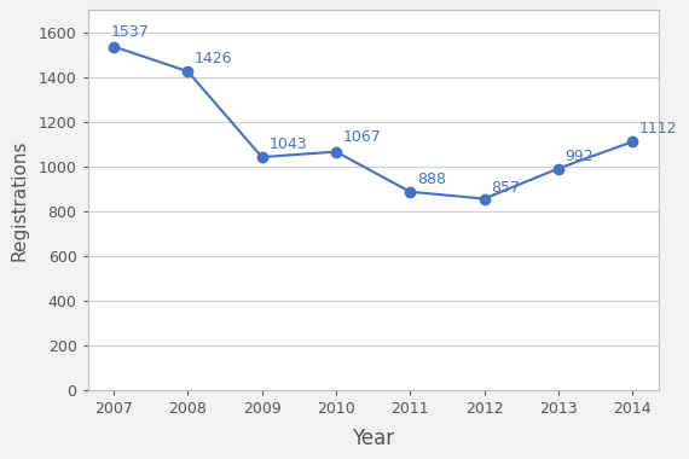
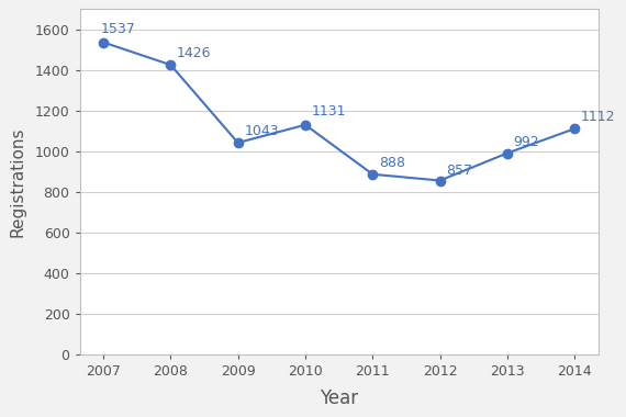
2010: 1067 -> 1131
